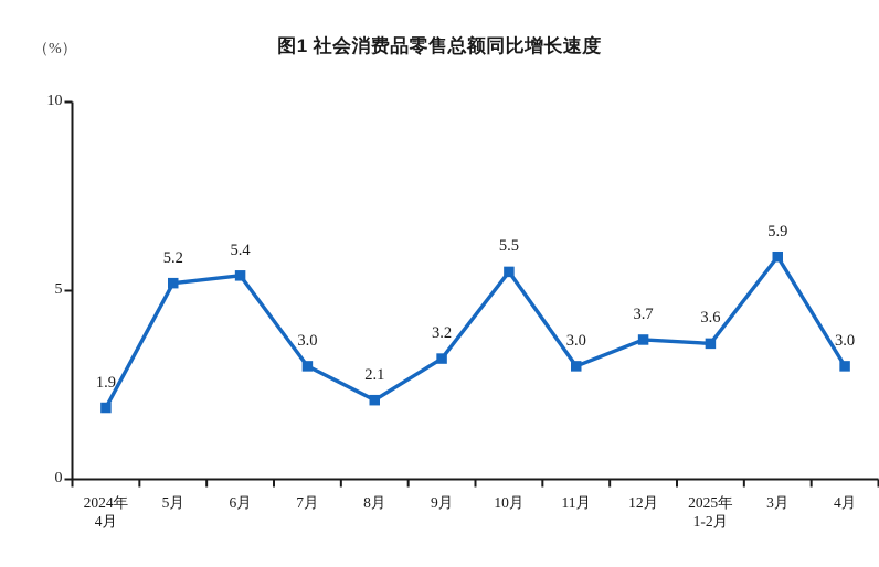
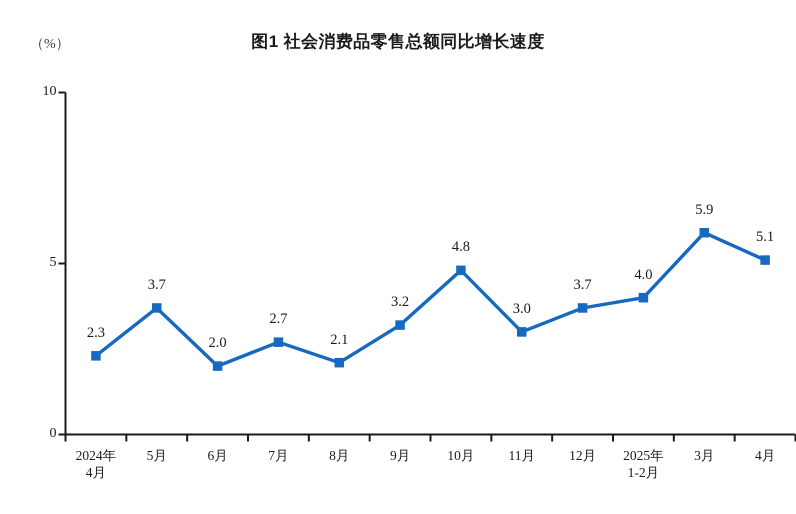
2024年 4月: 1.9 -> 2.3
5月: 5.2 -> 3.7
6月: 5.4 -> 2.0
7月: 3.0 -> 2.7
10月: 5.5 -> 4.8
2025年 1-2月: 3.6 -> 4.0
4月: 3.0 -> 5.1
